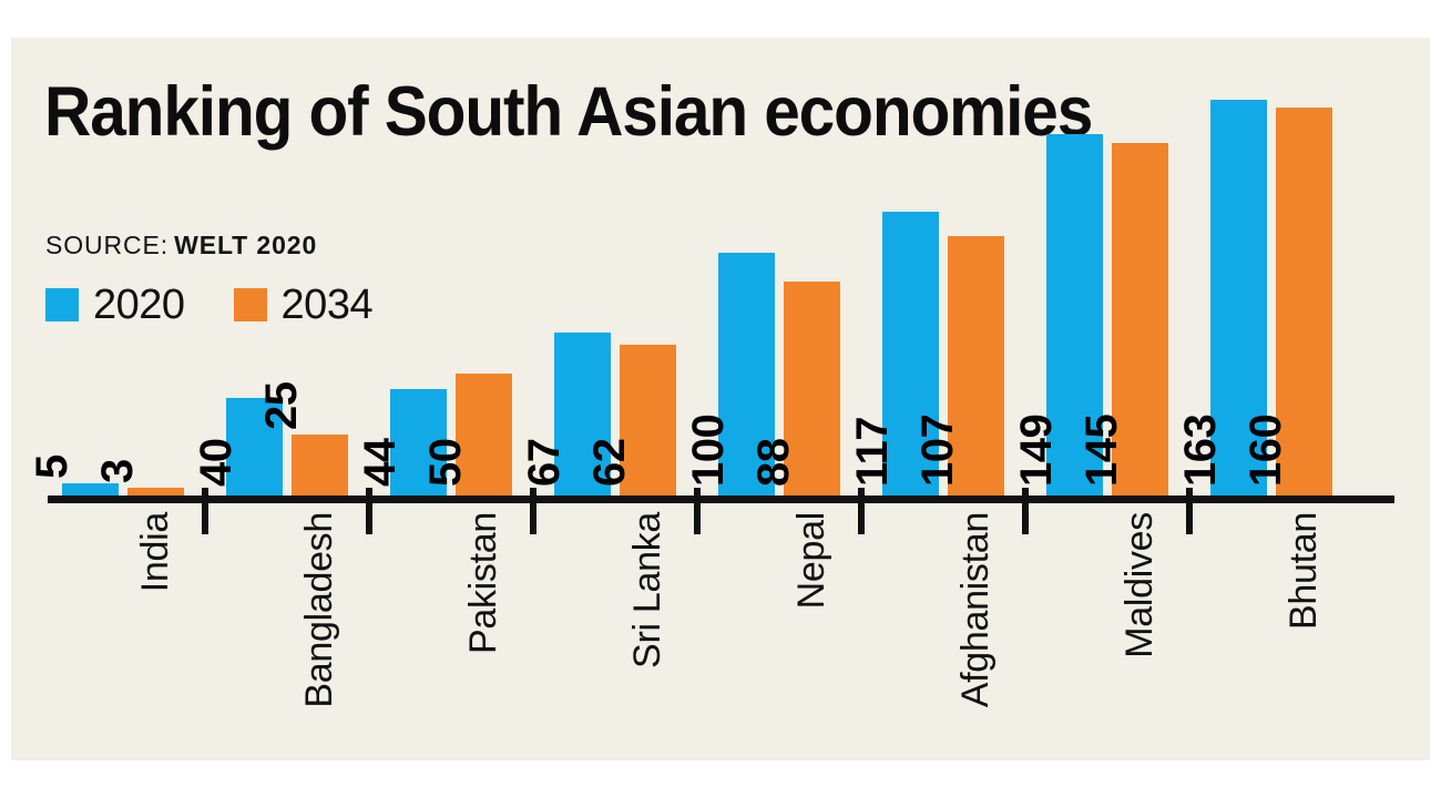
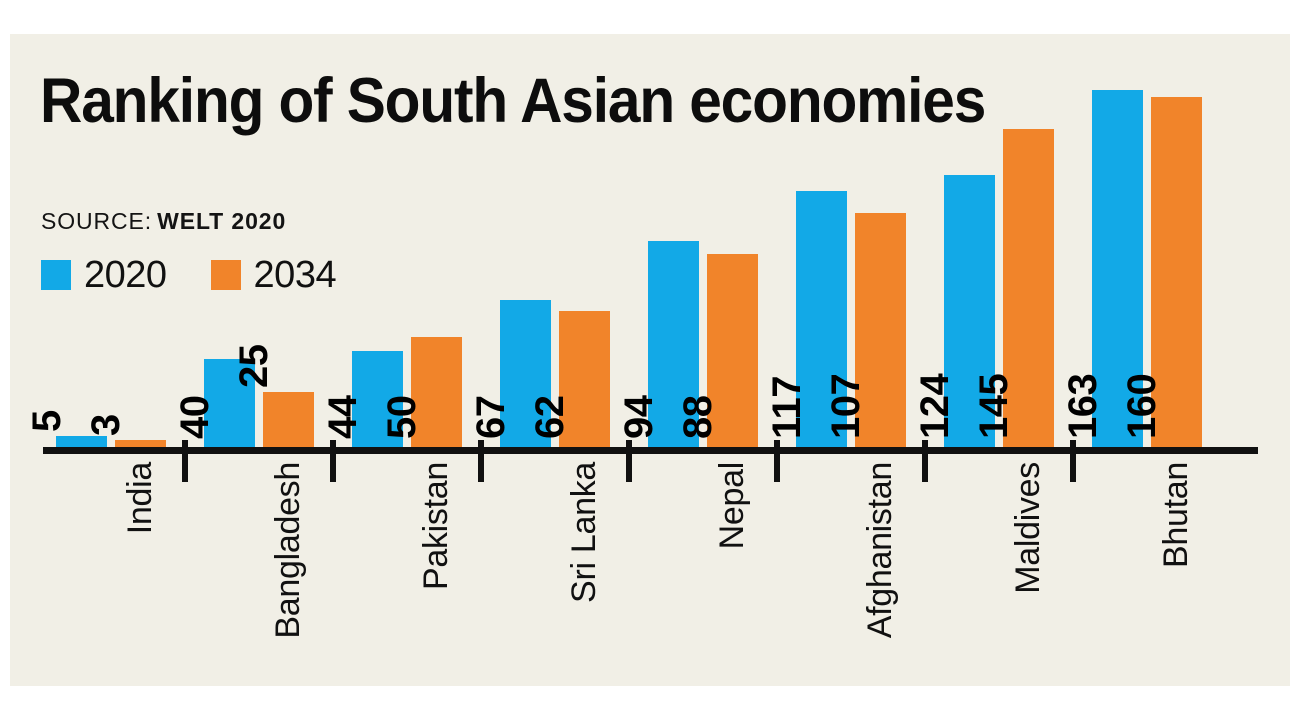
2020/Nepal: 100 -> 94
2020/Maldives: 149 -> 124
